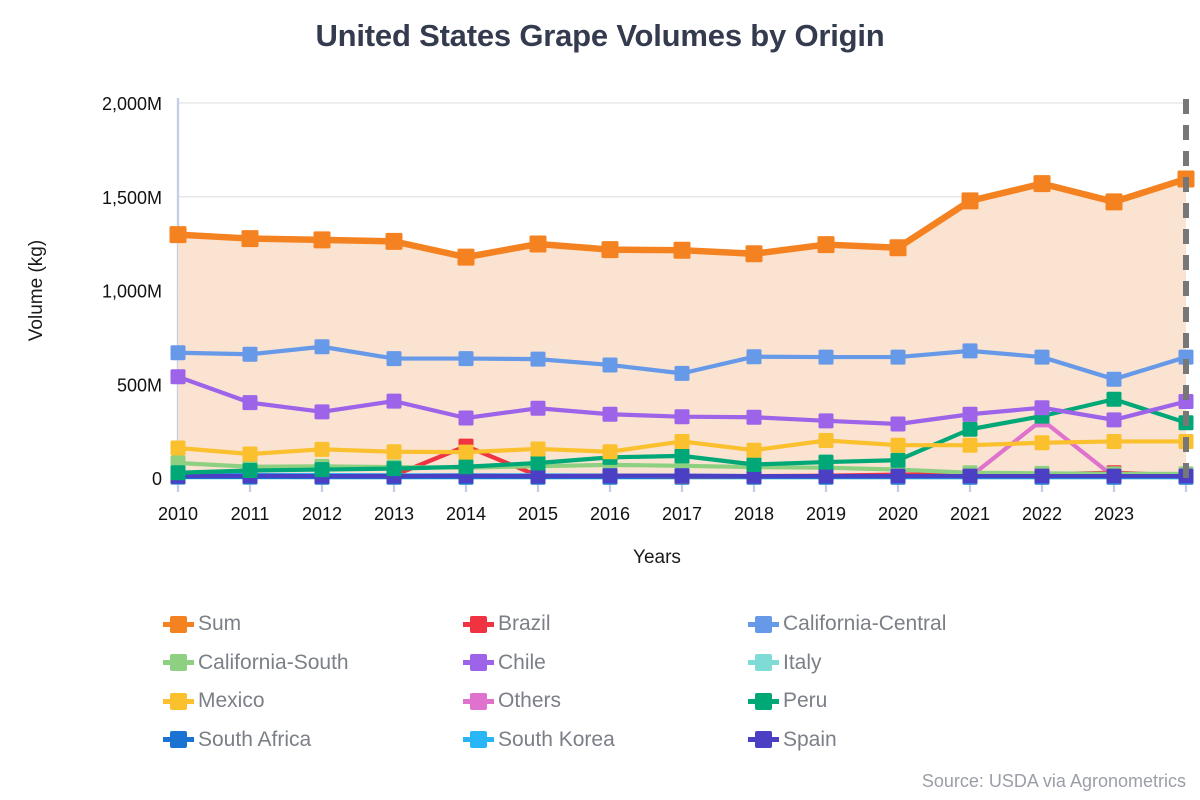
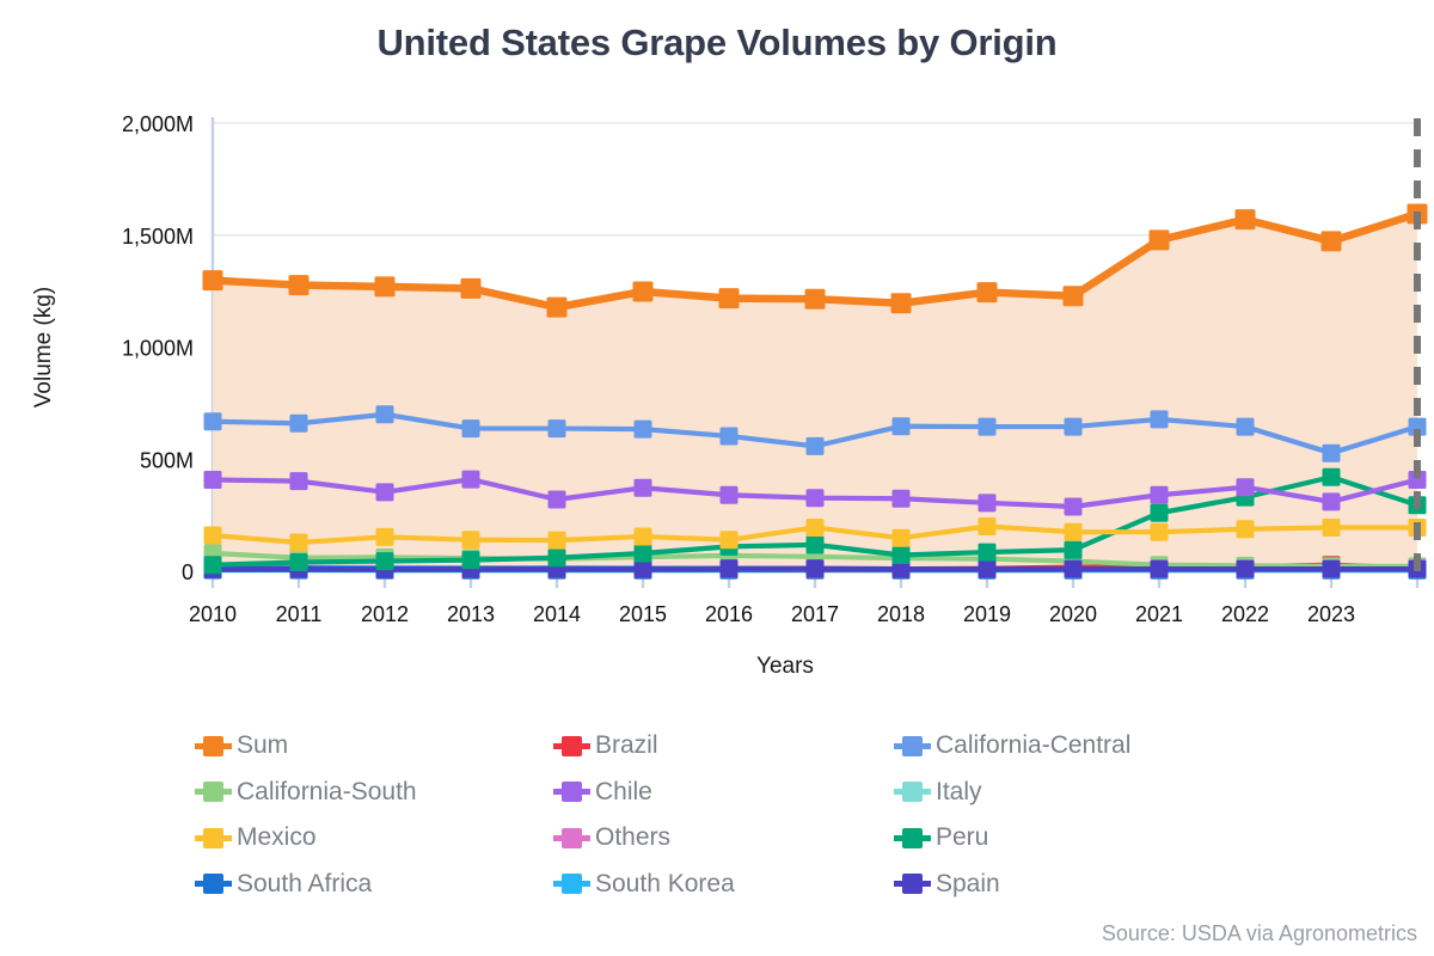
Chile/2010: 540M -> 410M
Brazil/2014: 170M -> 10M
Others/2022: 310M -> 10M
